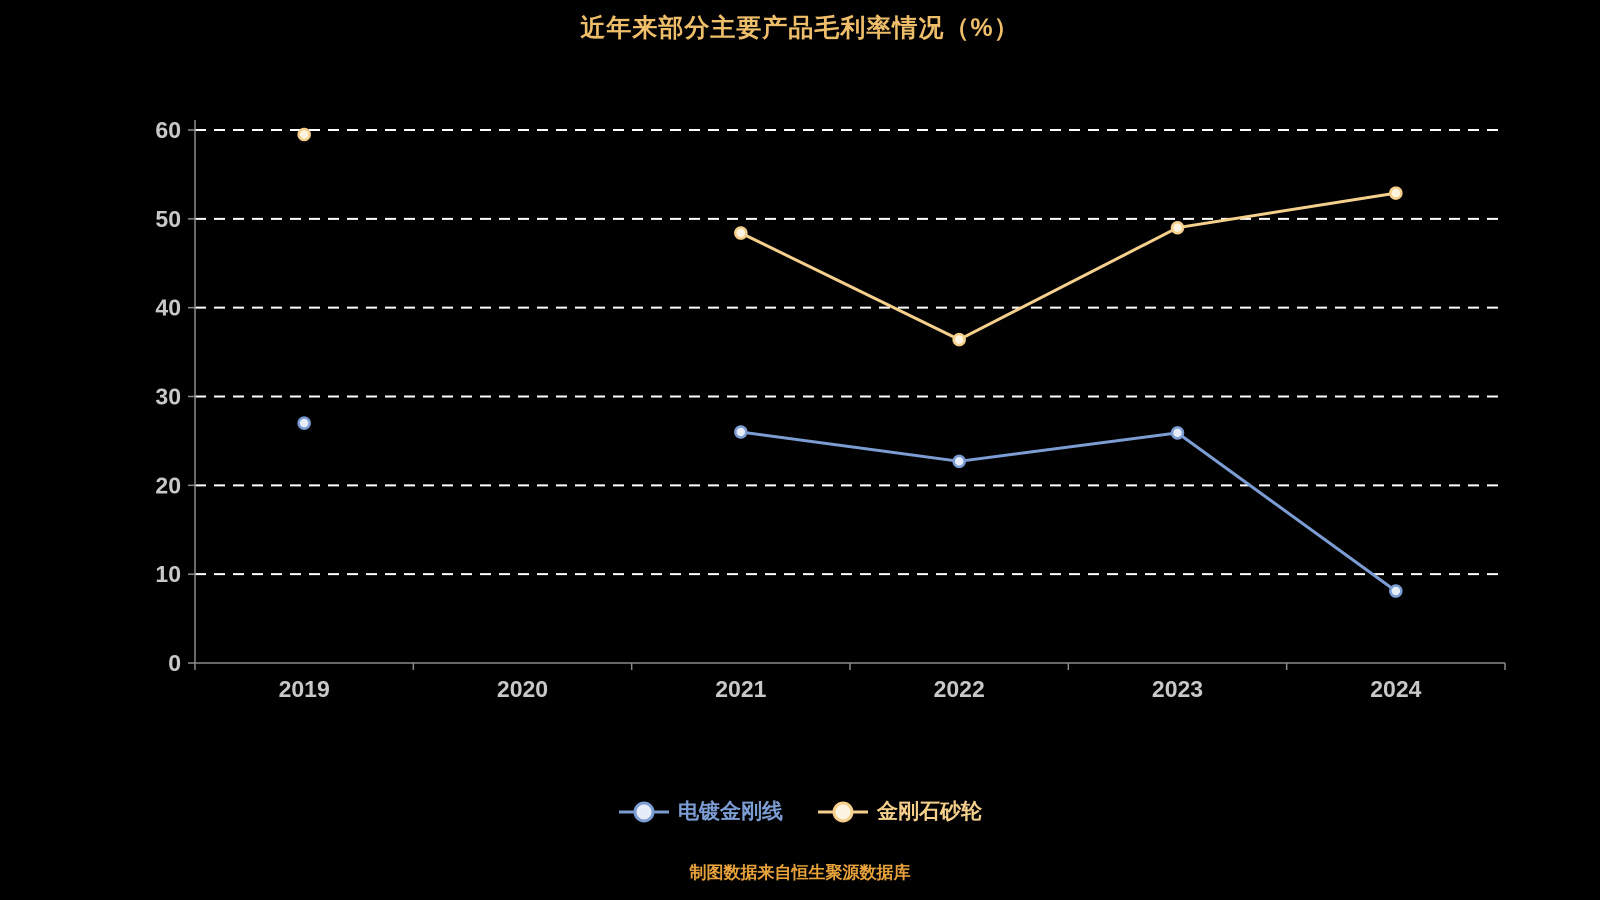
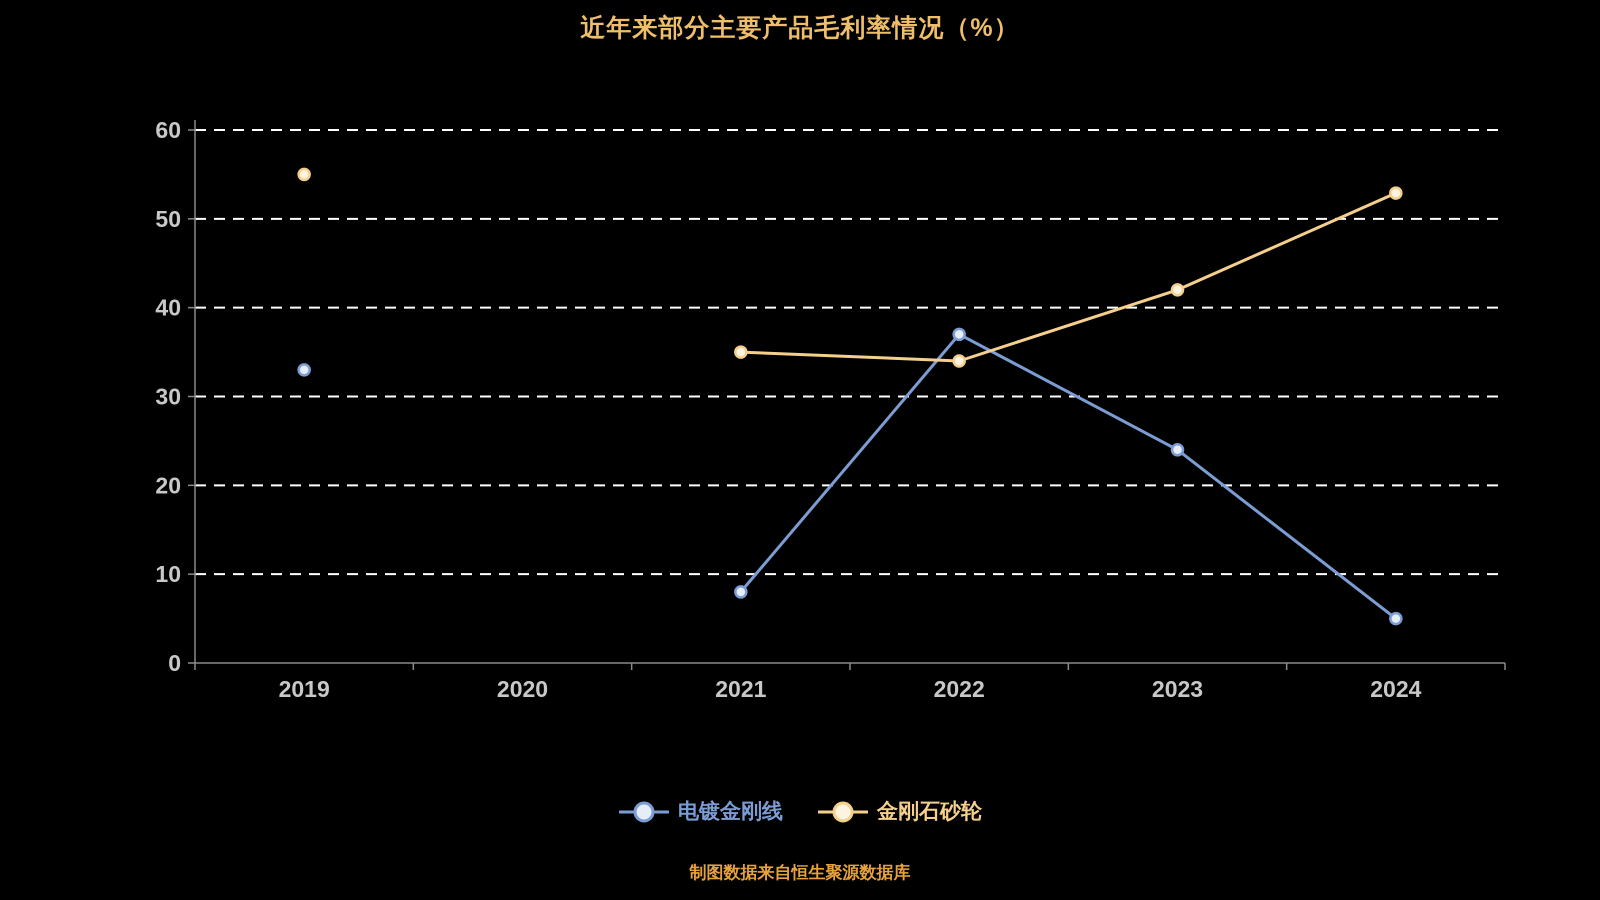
电镀金刚线/2019: 27 -> 33
金刚石砂轮/2019: 60 -> 55
电镀金刚线/2021: 26 -> 8
金刚石砂轮/2021: 48 -> 35
电镀金刚线/2022: 23 -> 37
金刚石砂轮/2022: 36 -> 34
电镀金刚线/2023: 26 -> 24
金刚石砂轮/2023: 49 -> 42
电镀金刚线/2024: 8 -> 5
